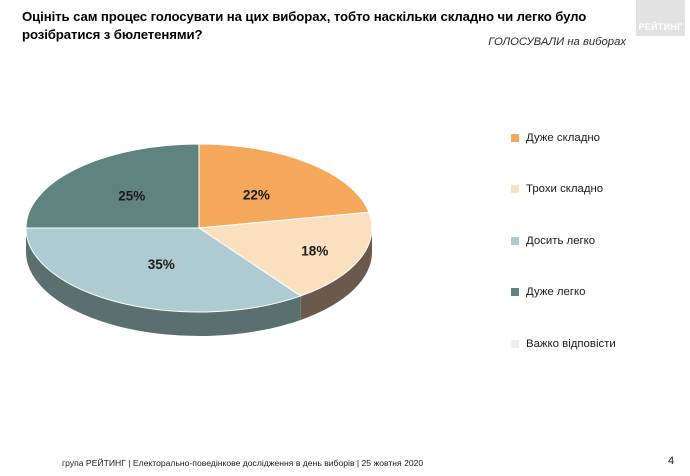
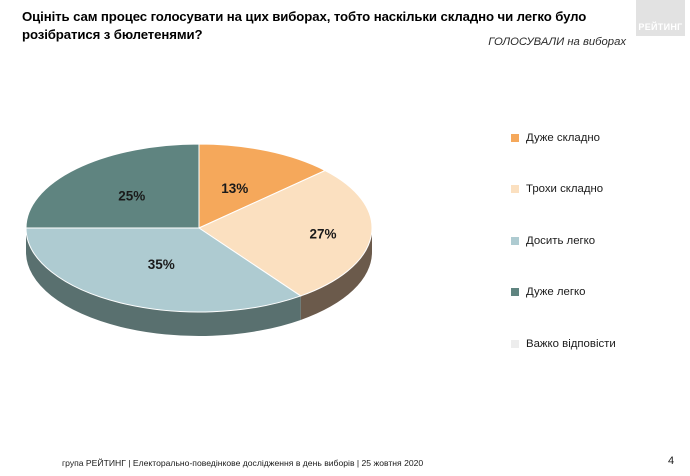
Дуже складно: 22% -> 13%
Трохи складно: 18% -> 27%
